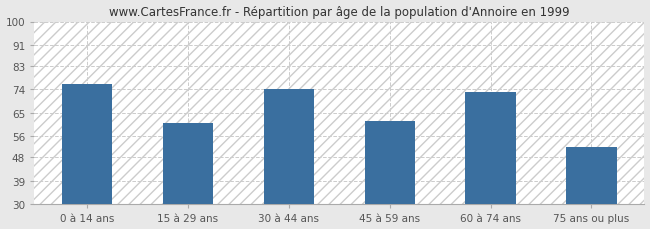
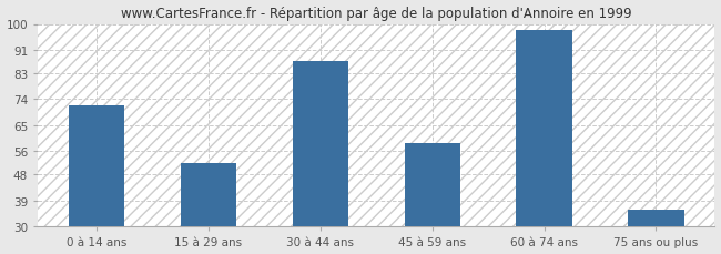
0 à 14 ans: 76 -> 72
15 à 29 ans: 61 -> 52
30 à 44 ans: 74 -> 87
45 à 59 ans: 62 -> 59
60 à 74 ans: 73 -> 98
75 ans ou plus: 52 -> 36
